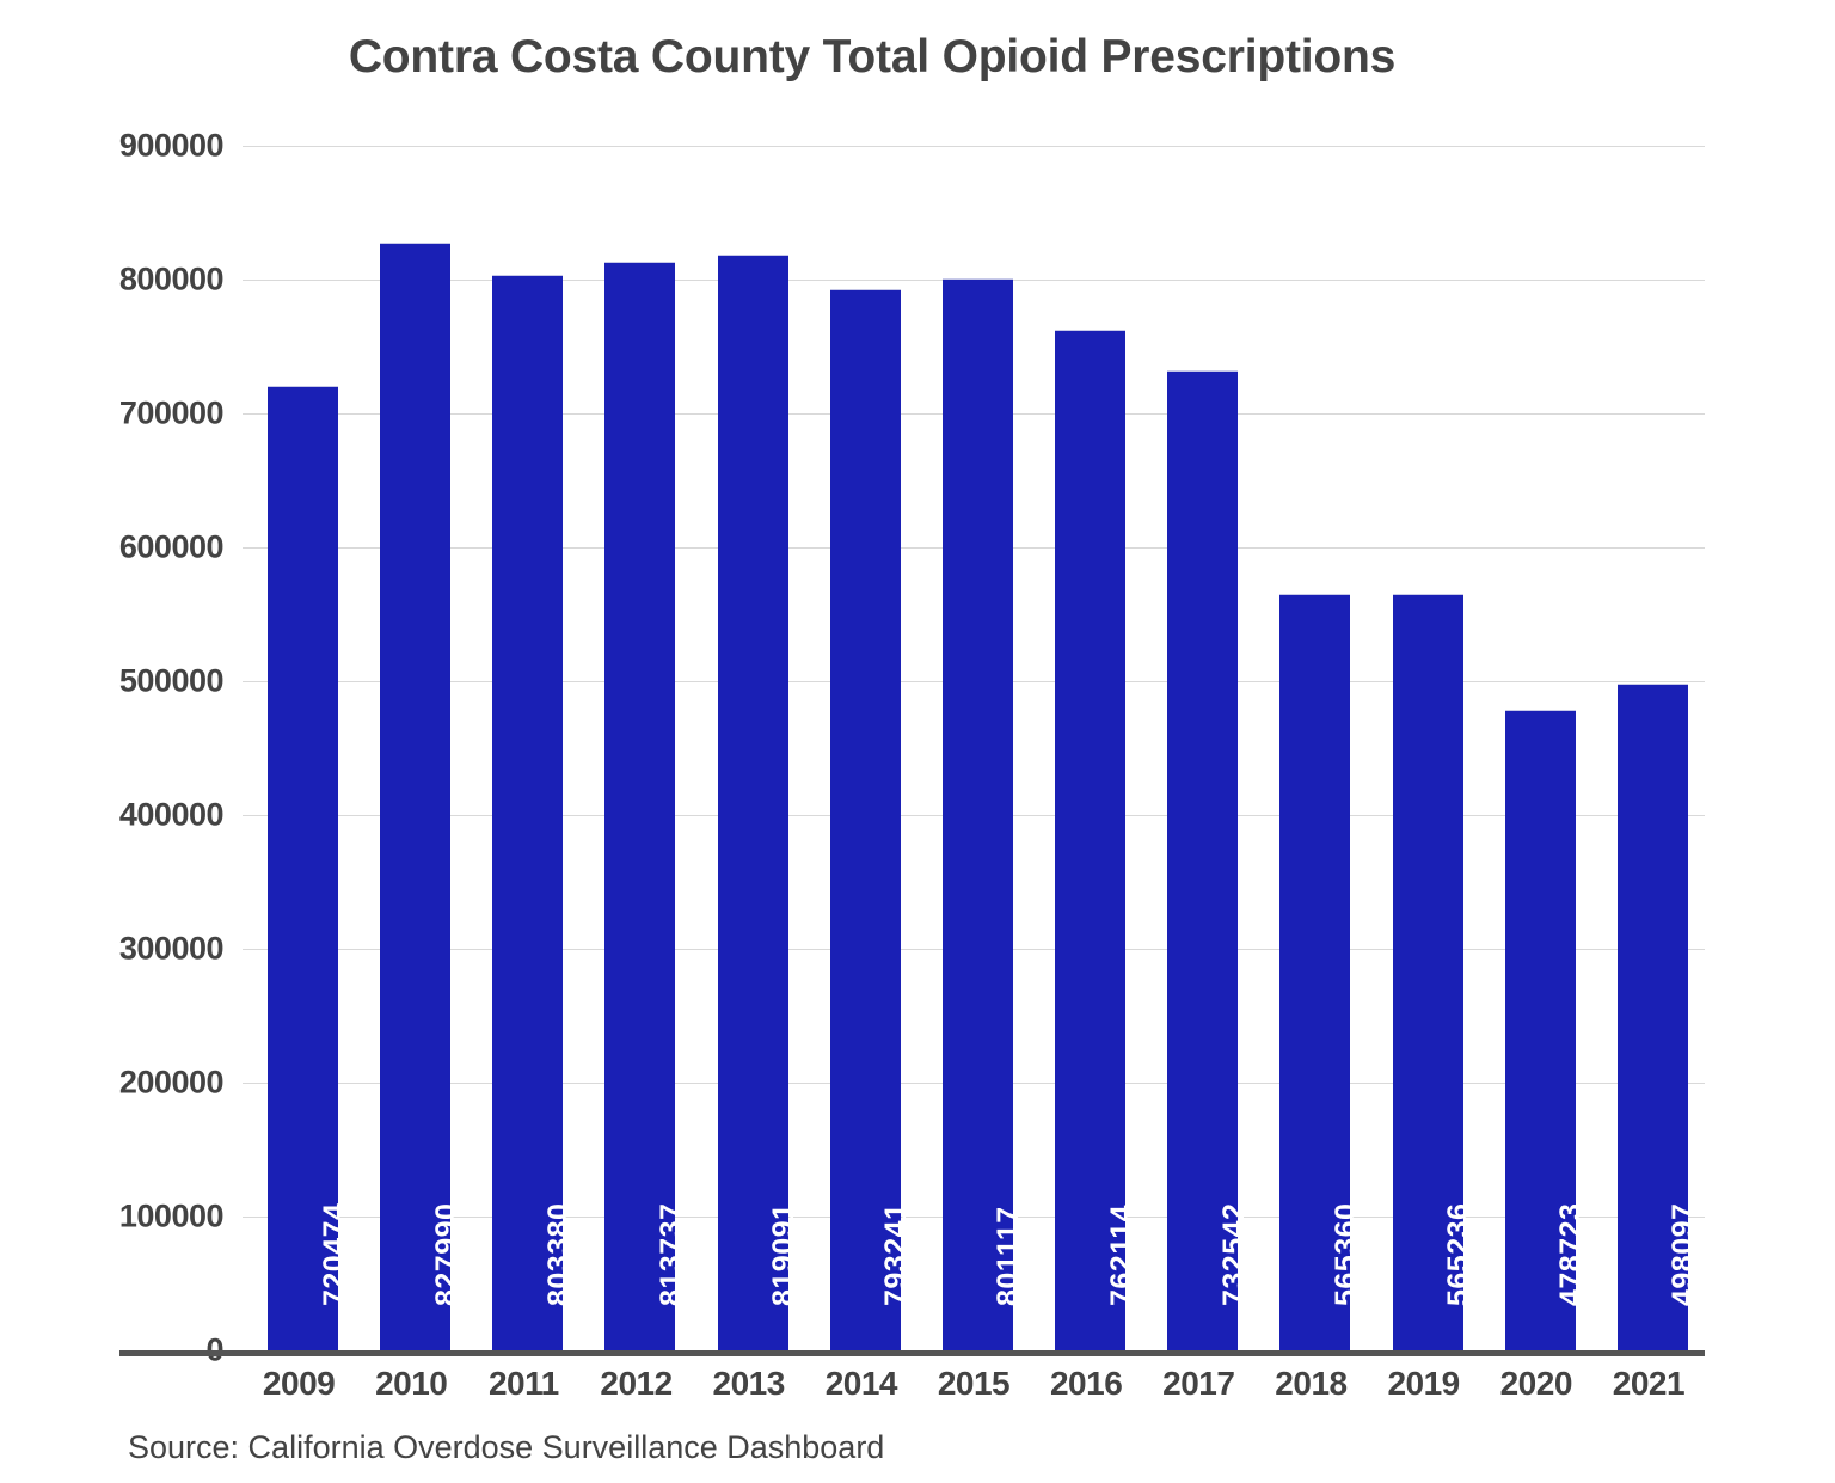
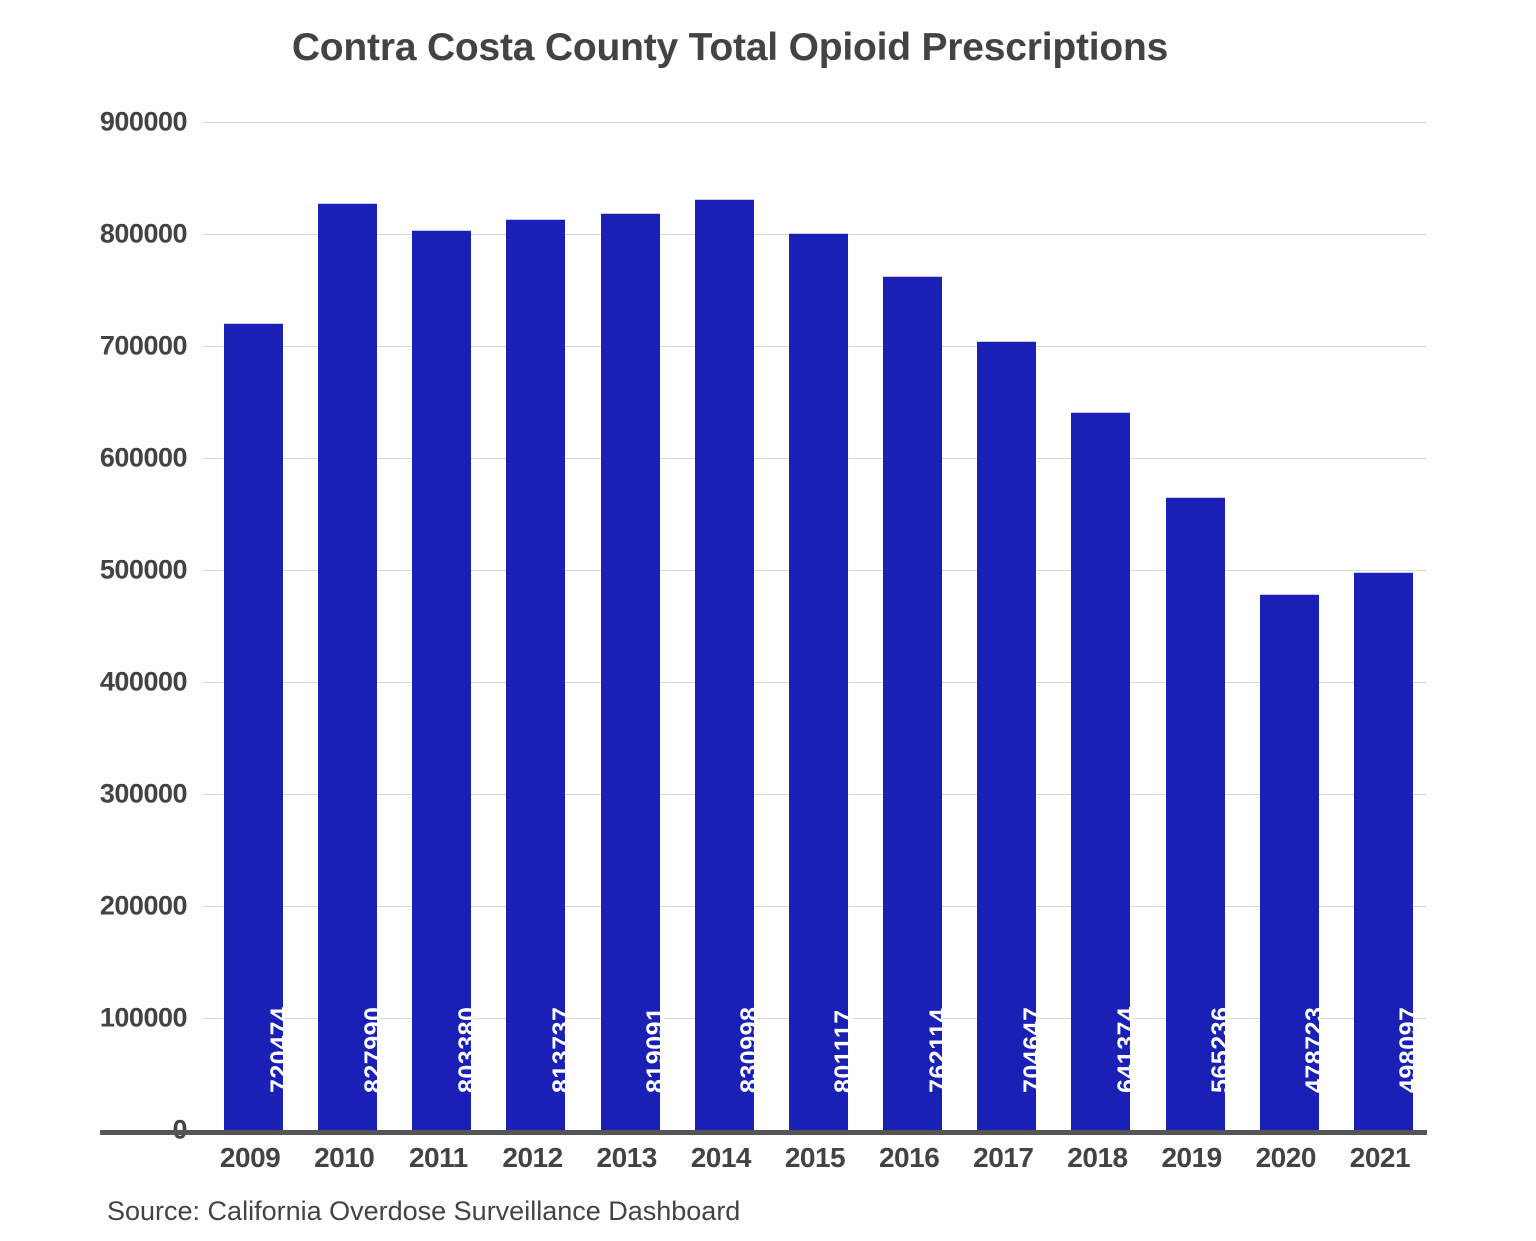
2014: 793241 -> 830998
2017: 732542 -> 704647
2018: 565360 -> 641374
